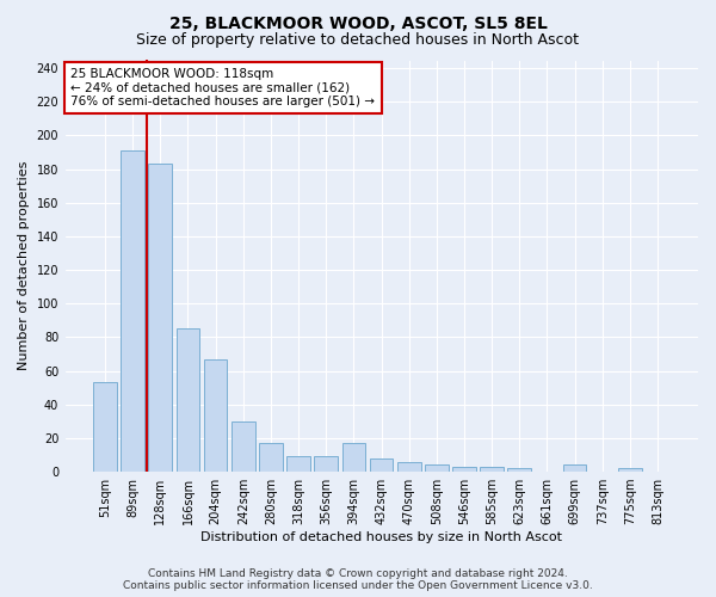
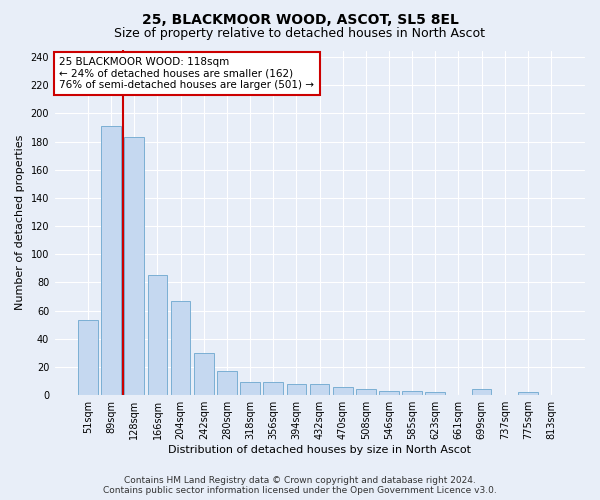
394sqm: 17 -> 8
